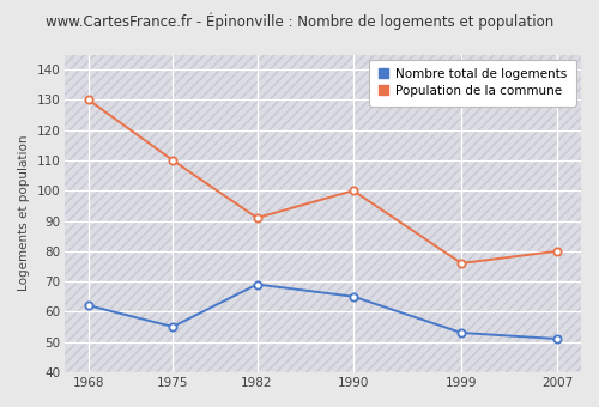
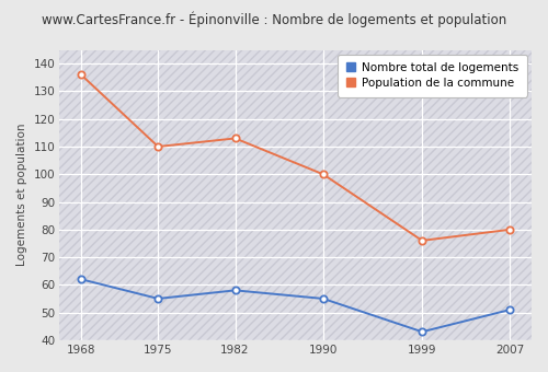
Population de la commune/1968: 130 -> 136
Nombre total de logements/1982: 69 -> 58
Population de la commune/1982: 91 -> 113
Nombre total de logements/1990: 65 -> 55
Nombre total de logements/1999: 53 -> 43
